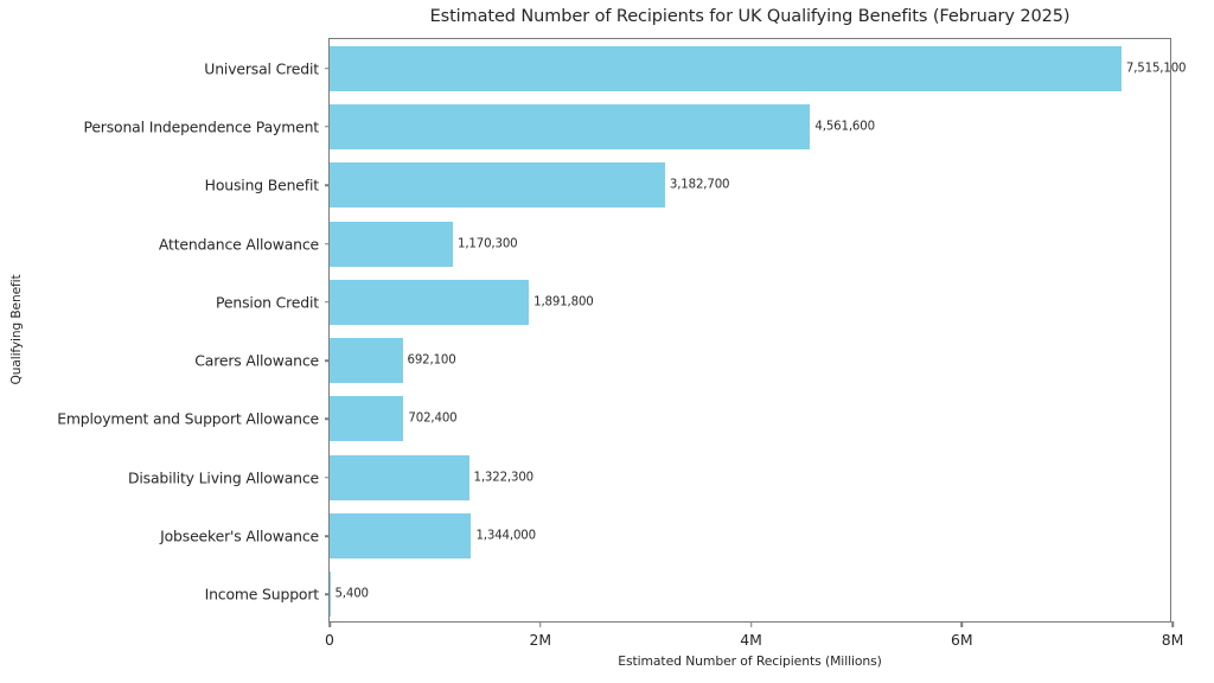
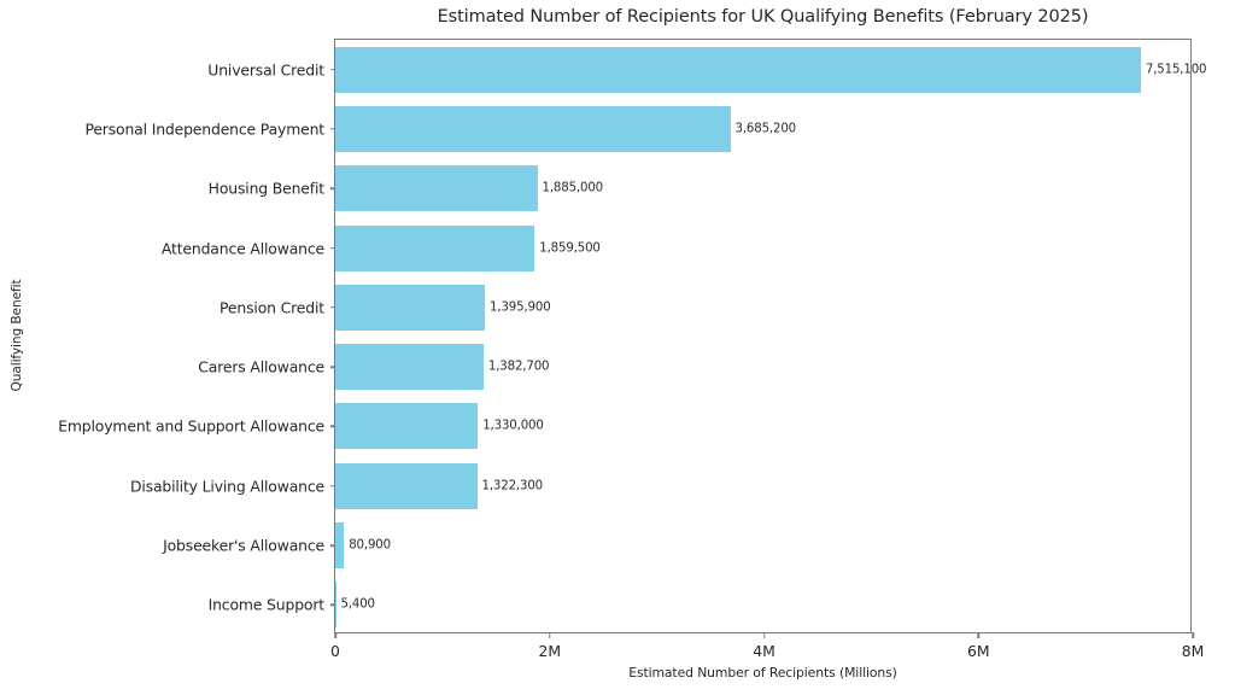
Personal Independence Payment: 4,561,600 -> 3,685,200
Housing Benefit: 3,182,700 -> 1,885,000
Attendance Allowance: 1,170,300 -> 1,859,500
Pension Credit: 1,891,800 -> 1,395,900
Carers Allowance: 692,100 -> 1,382,700
Employment and Support Allowance: 702,400 -> 1,330,000
Jobseeker's Allowance: 1,344,000 -> 80,900
